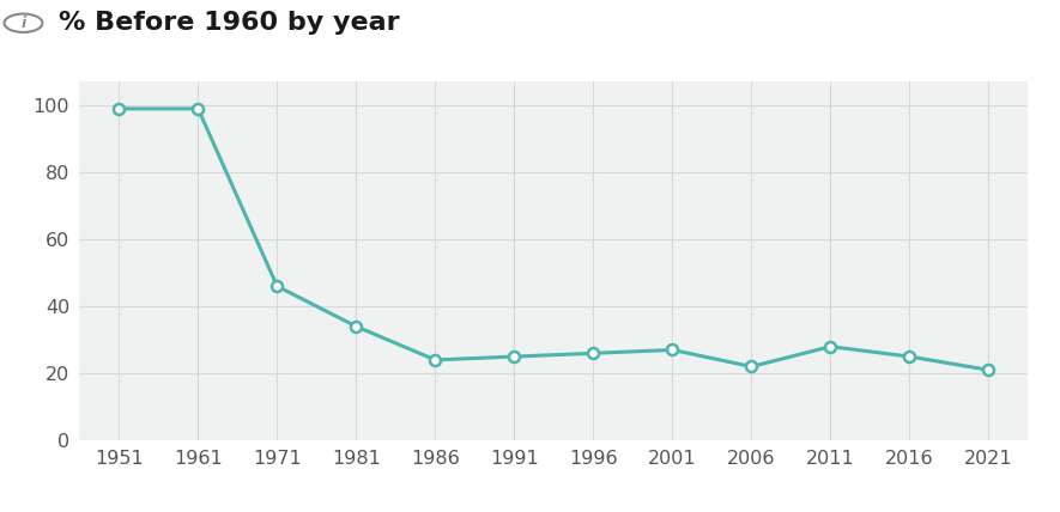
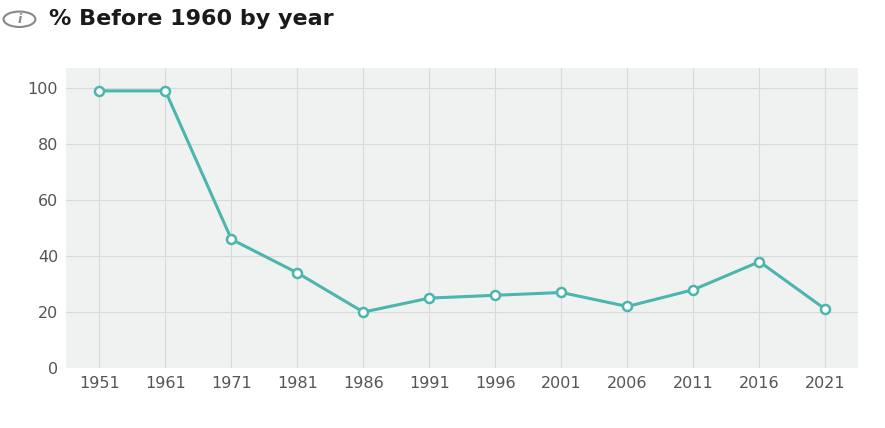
1986: 24 -> 20
2016: 25 -> 38
